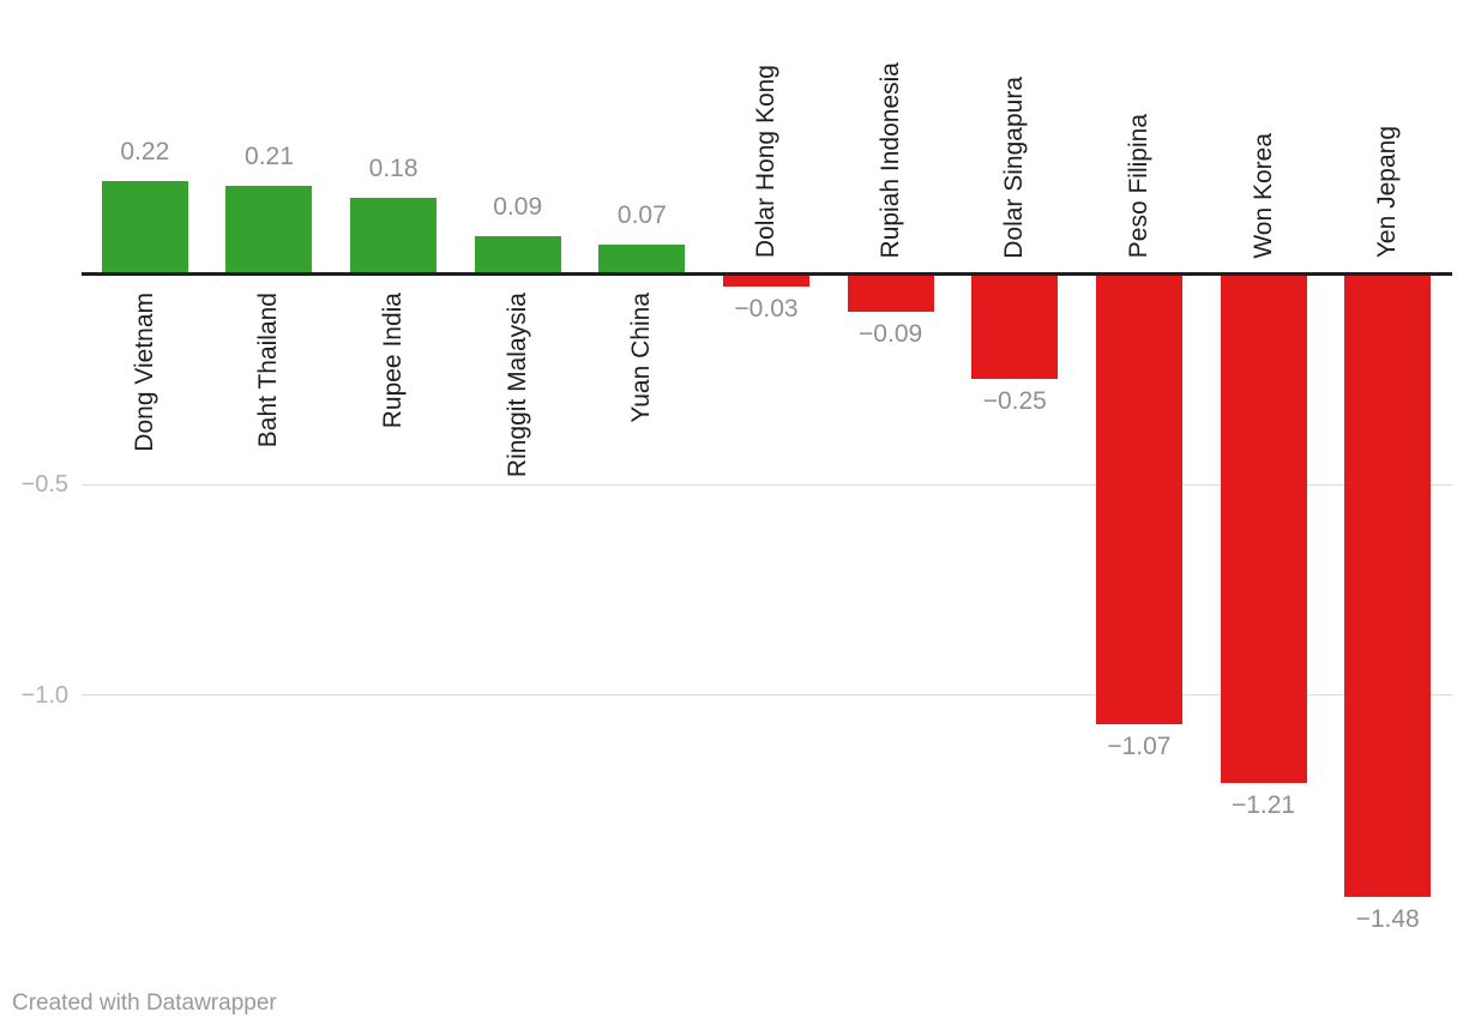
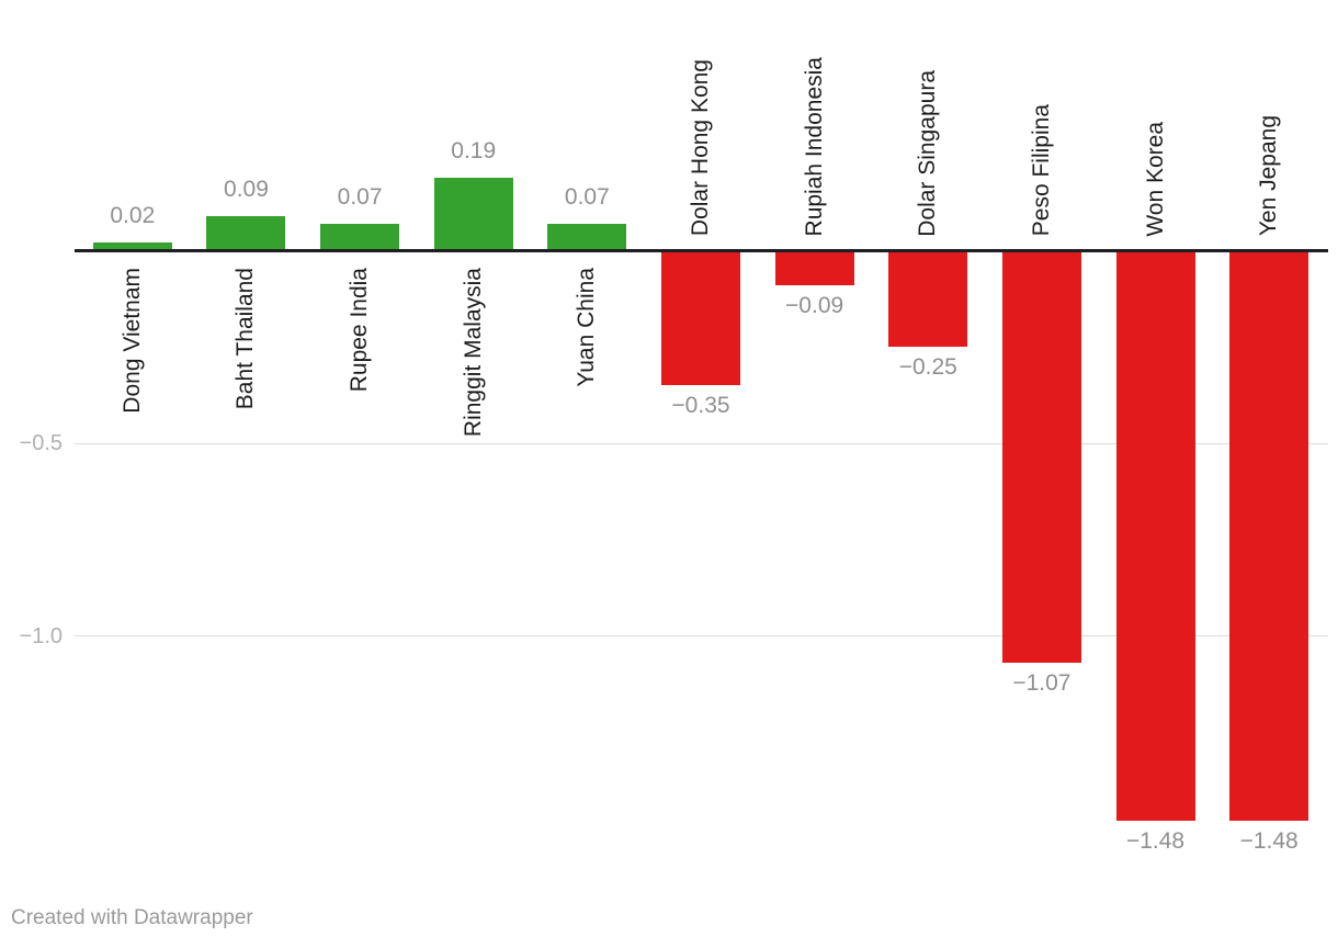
Dong Vietnam: 0.22 -> 0.02
Baht Thailand: 0.21 -> 0.09
Rupee India: 0.18 -> 0.07
Ringgit Malaysia: 0.09 -> 0.19
Dolar Hong Kong: −0.03 -> −0.35
Won Korea: −1.21 -> −1.48
